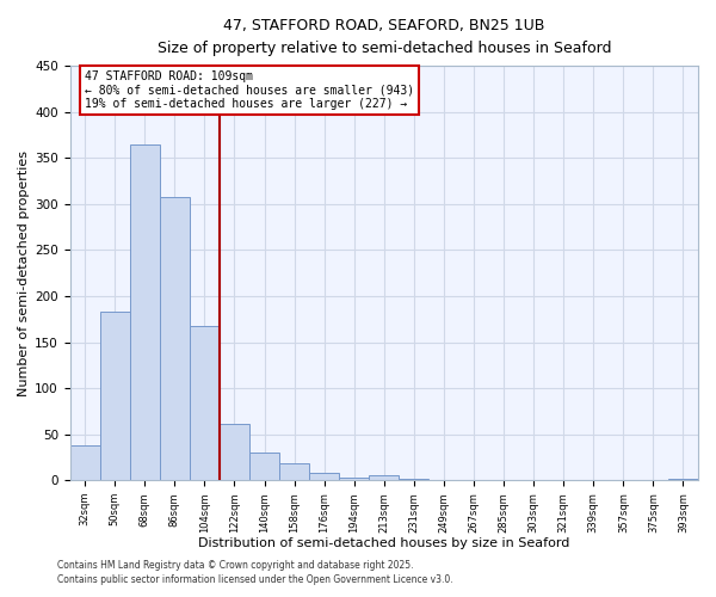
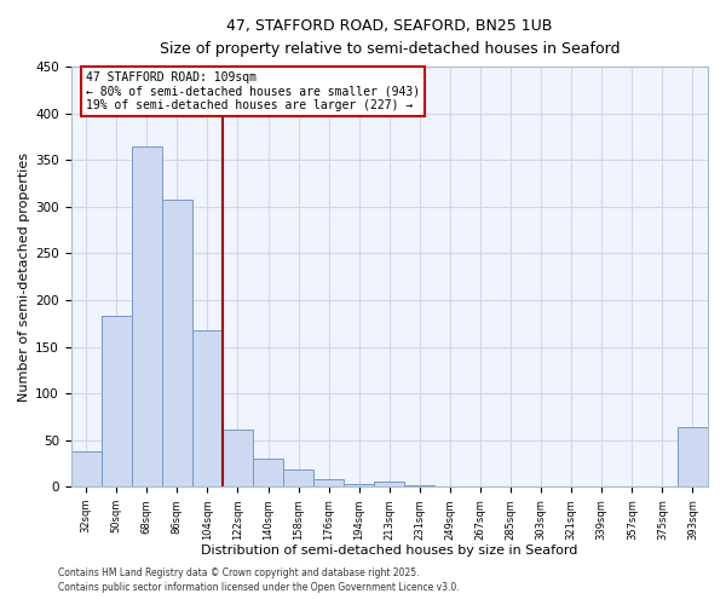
393sqm: 2 -> 64
